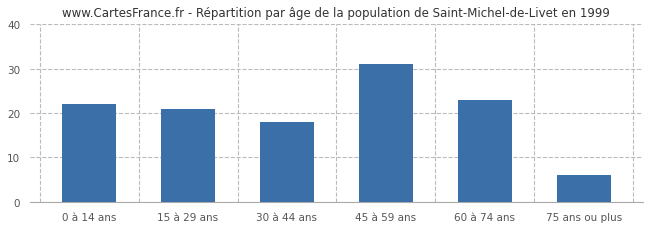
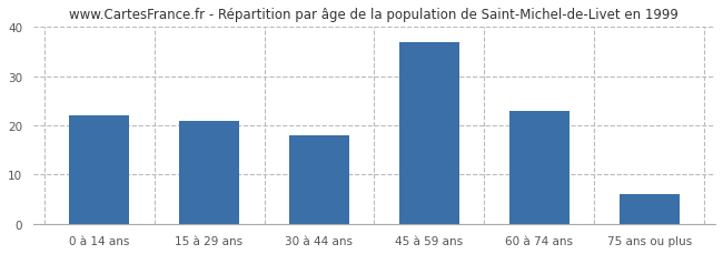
45 à 59 ans: 31 -> 37
